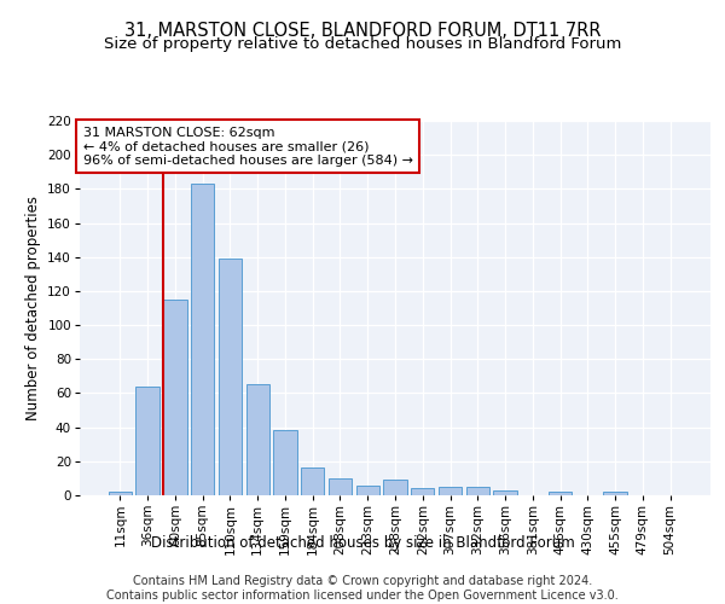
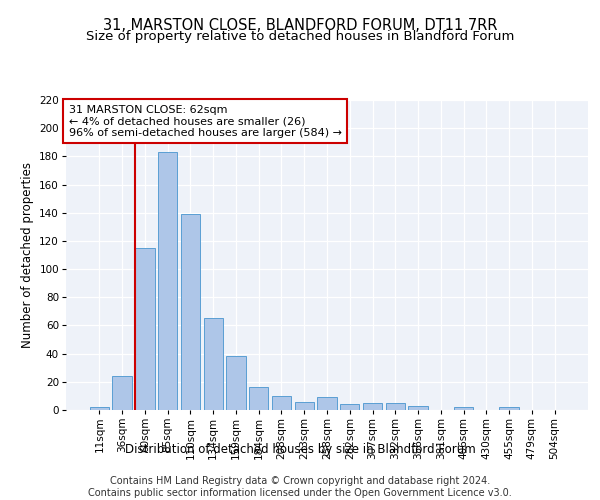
36sqm: 64 -> 24
